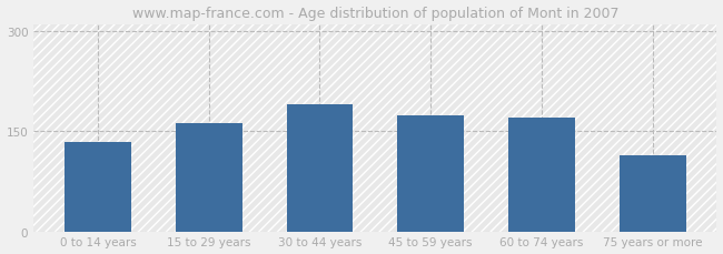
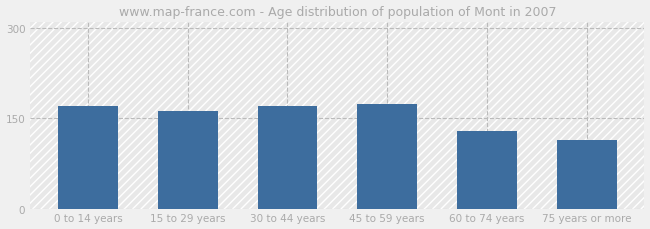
0 to 14 years: 134 -> 170
30 to 44 years: 190 -> 170
60 to 74 years: 170 -> 128
